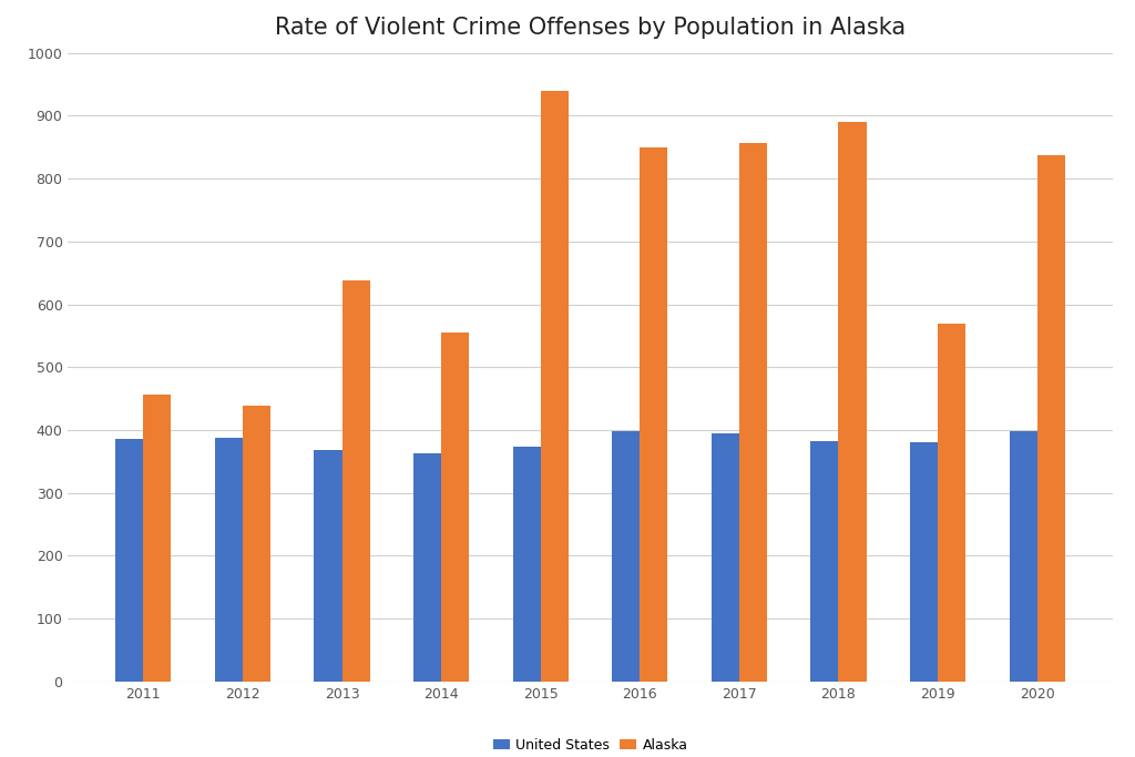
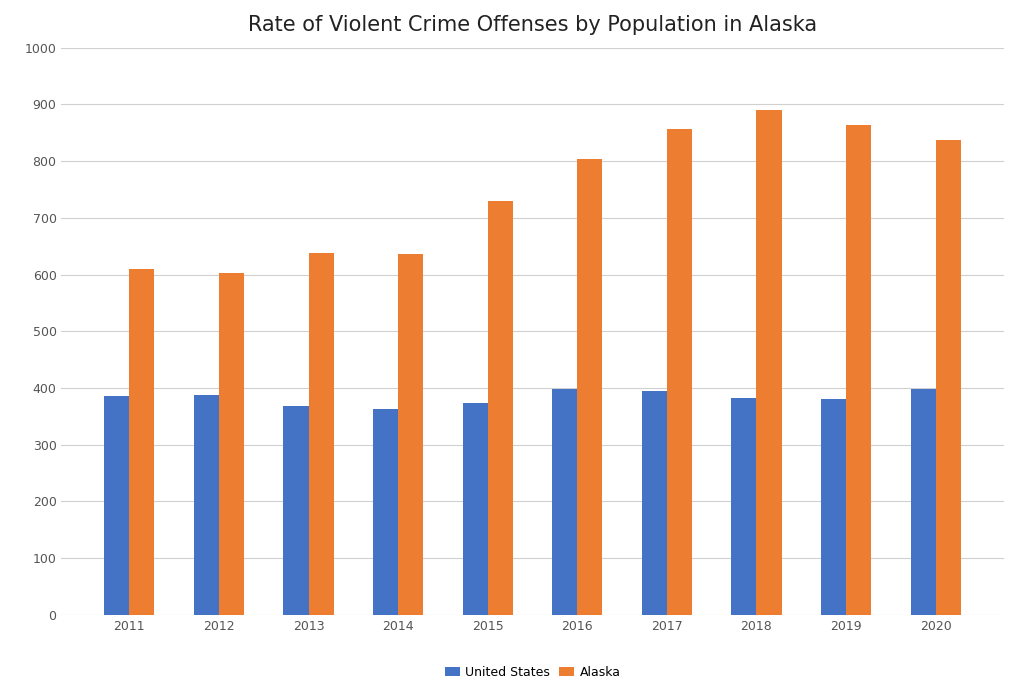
Alaska/2011: 456 -> 610
Alaska/2012: 438 -> 603
Alaska/2014: 556 -> 636
Alaska/2015: 940 -> 730
Alaska/2016: 850 -> 804
Alaska/2019: 570 -> 863
